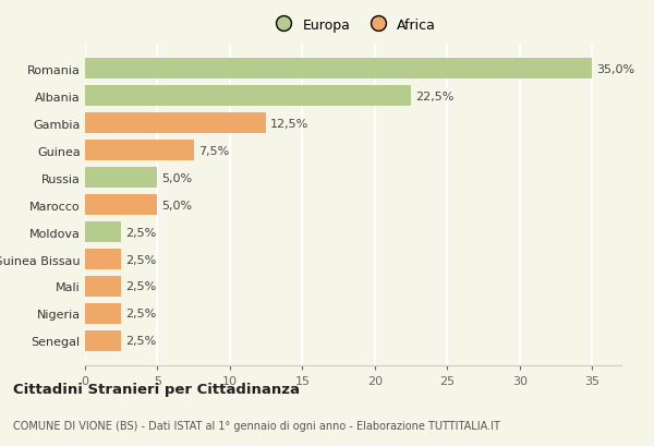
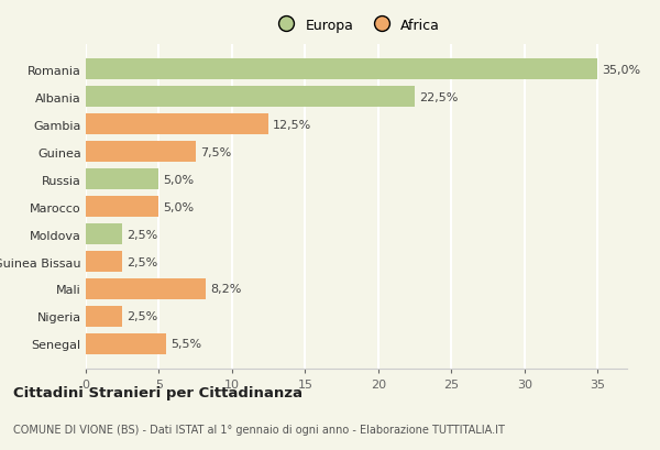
Mali: 2,5% -> 8,2%
Senegal: 2,5% -> 5,5%
